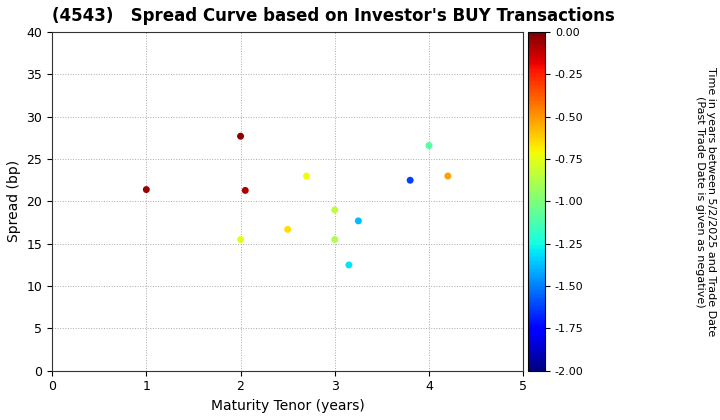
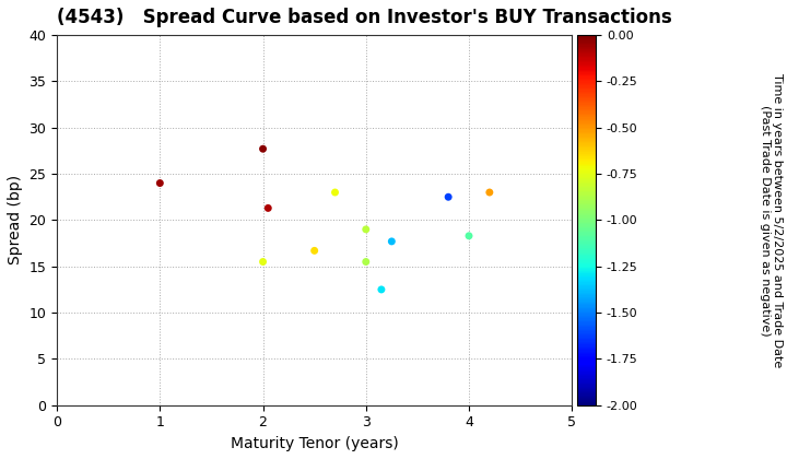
1: 21.4 -> 24.0
4: 26.6 -> 18.3
